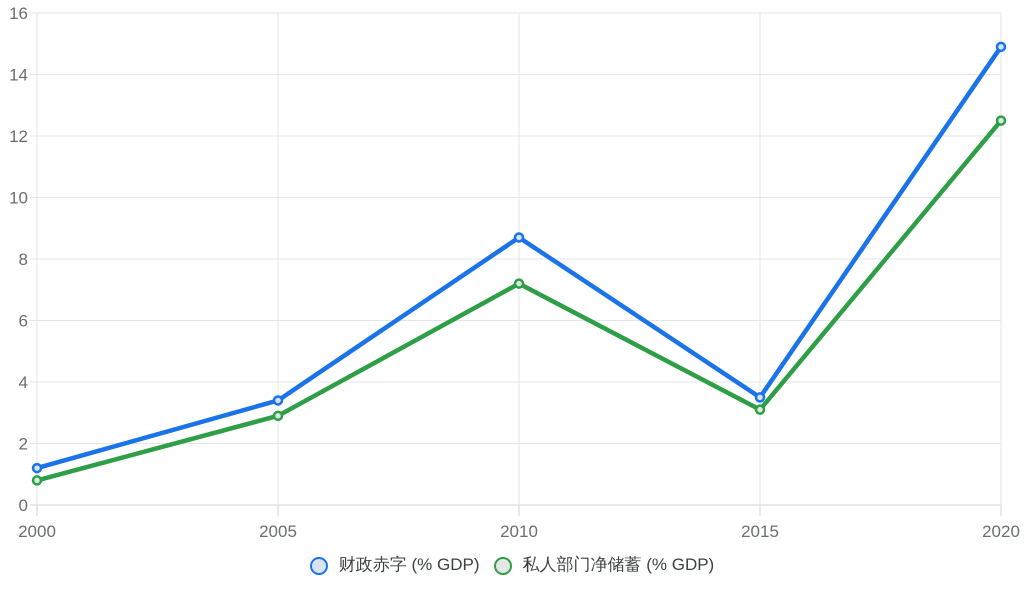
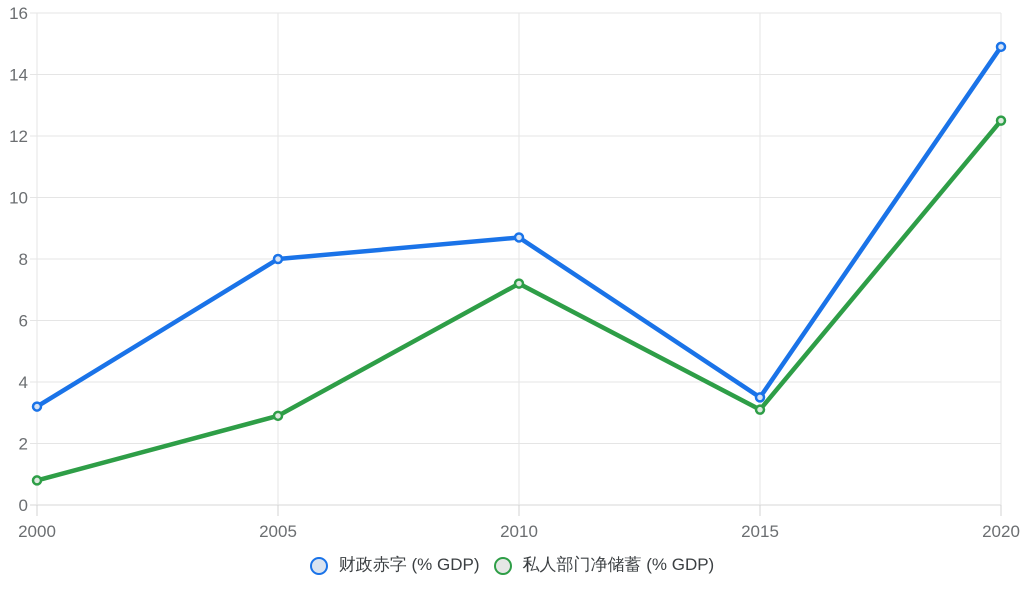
财政赤字 (% GDP)/2000: 1.2 -> 3.2
财政赤字 (% GDP)/2005: 3.4 -> 8.0
